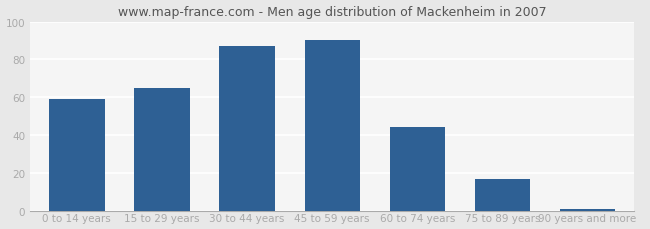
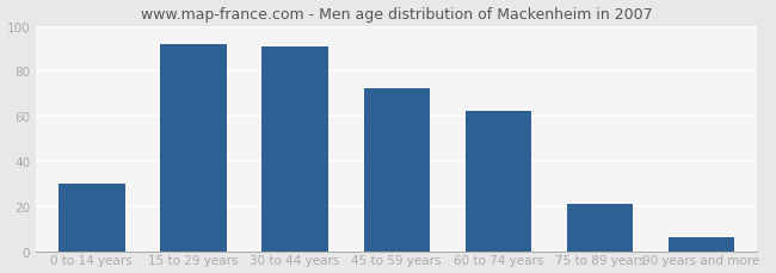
0 to 14 years: 59 -> 30
15 to 29 years: 65 -> 92
30 to 44 years: 87 -> 91
45 to 59 years: 90 -> 72
60 to 74 years: 44 -> 62
75 to 89 years: 17 -> 21
90 years and more: 1 -> 6
